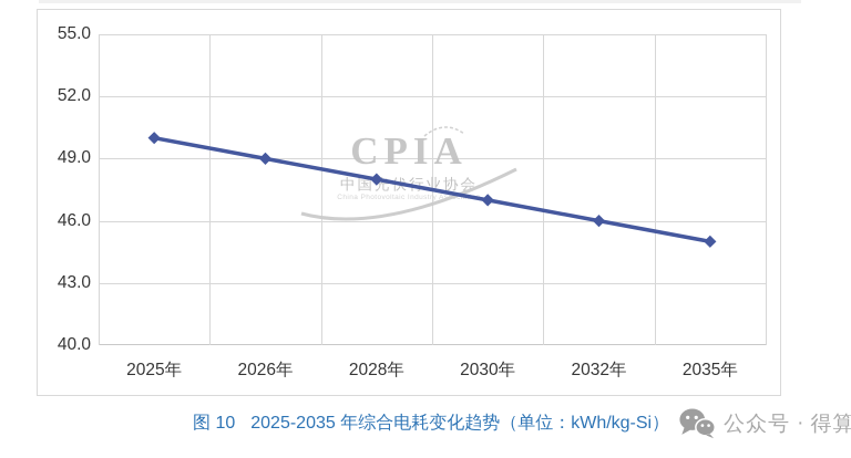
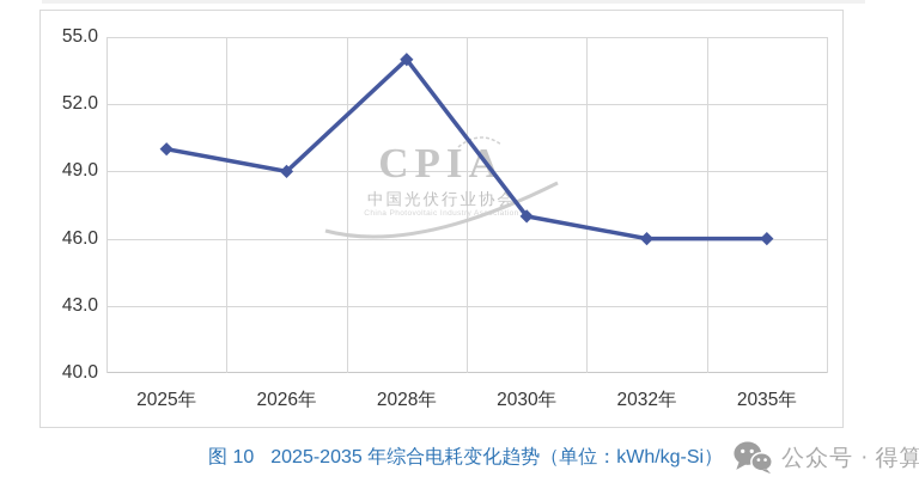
2028年: 48 -> 54
2035年: 45 -> 46
